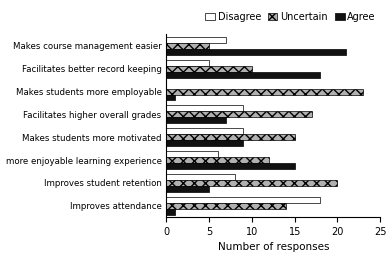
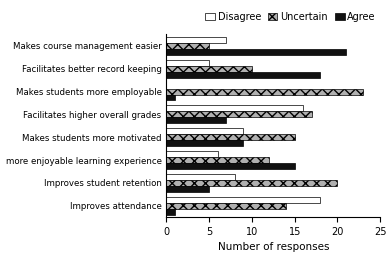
Disagree/Facilitates higher overall grades: 9 -> 16
